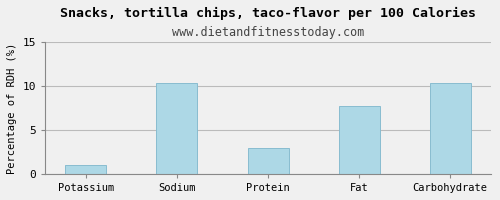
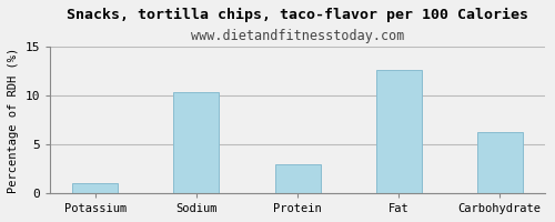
Fat: 7.7 -> 12.6
Carbohydrate: 10.3 -> 6.2
